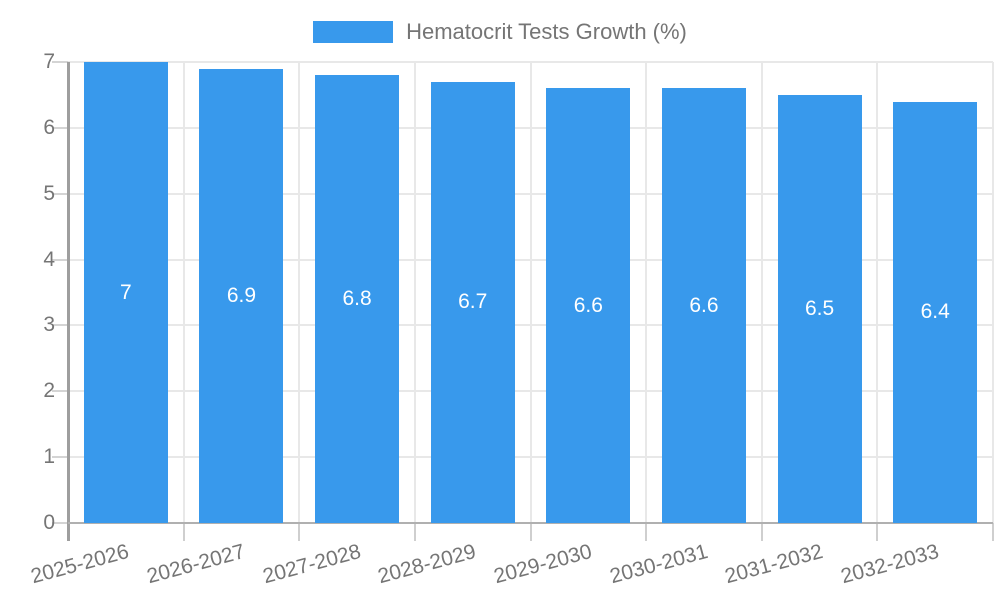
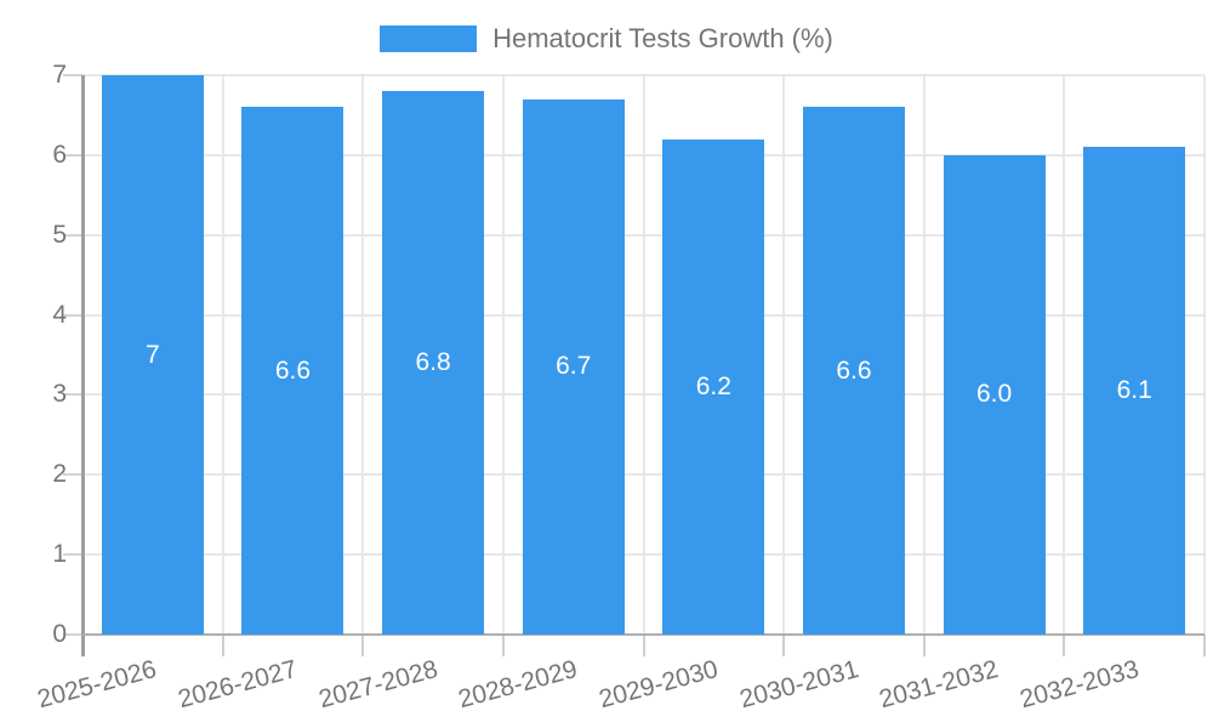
2026-2027: 6.9 -> 6.6
2029-2030: 6.6 -> 6.2
2031-2032: 6.5 -> 6.0
2032-2033: 6.4 -> 6.1
